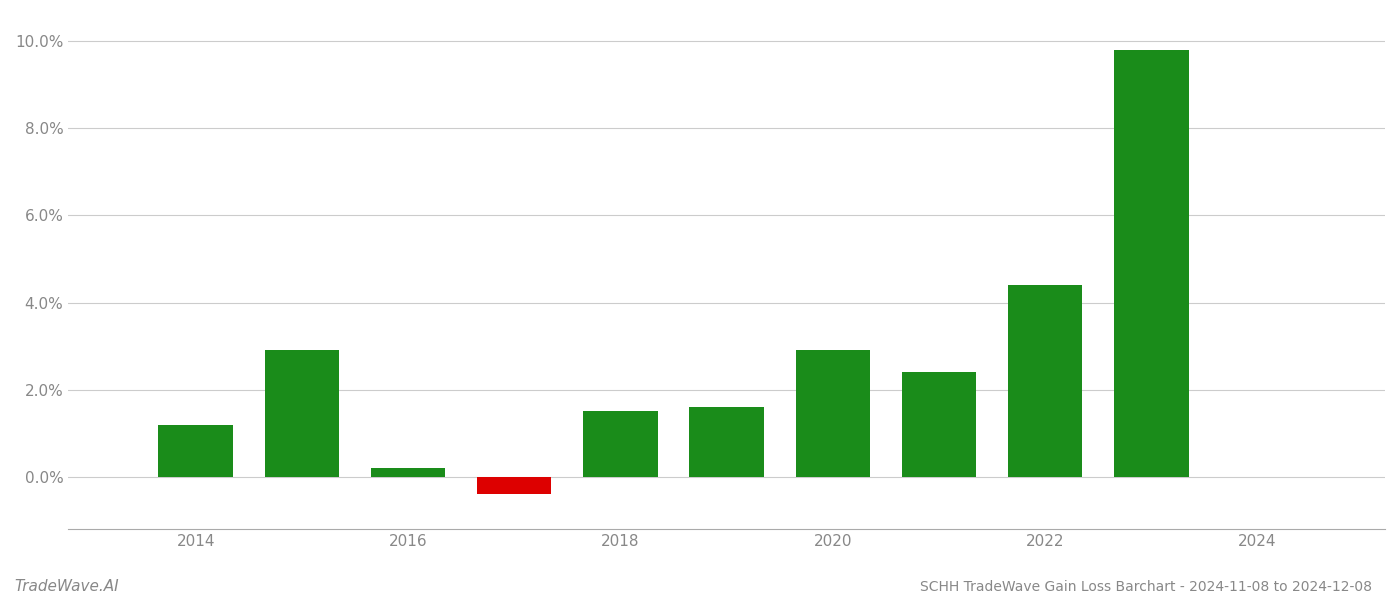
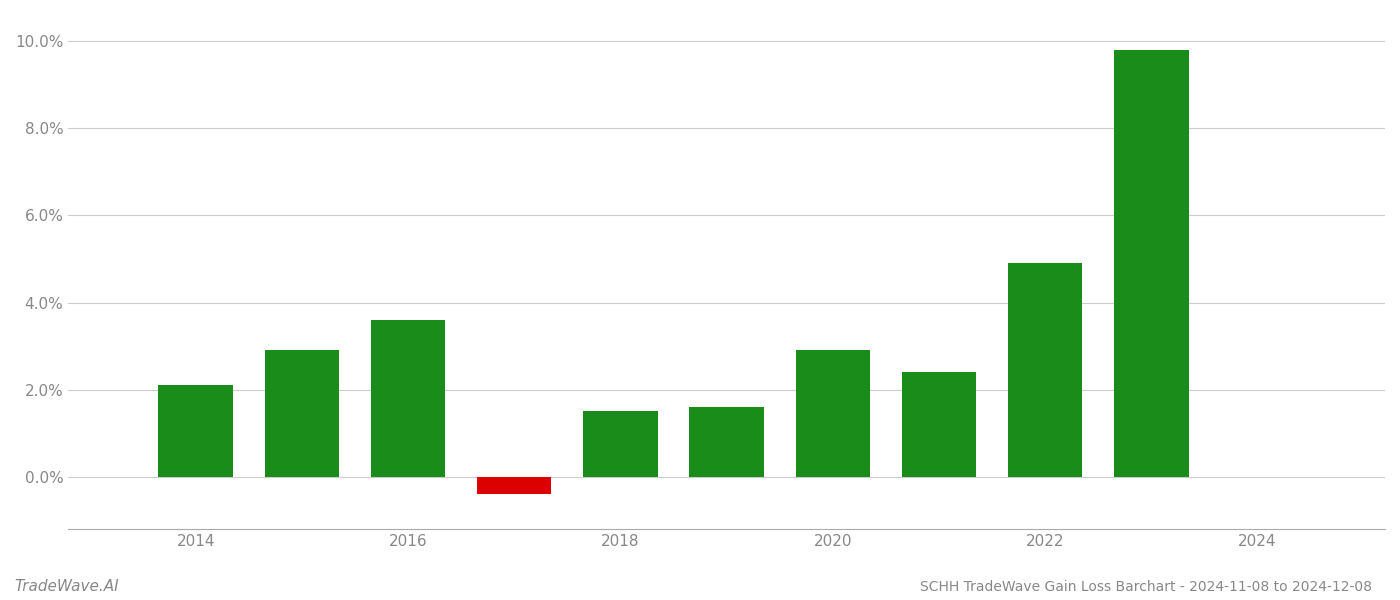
2014: 1.2% -> 2.1%
2016: 0.2% -> 3.6%
2022: 4.4% -> 4.9%
